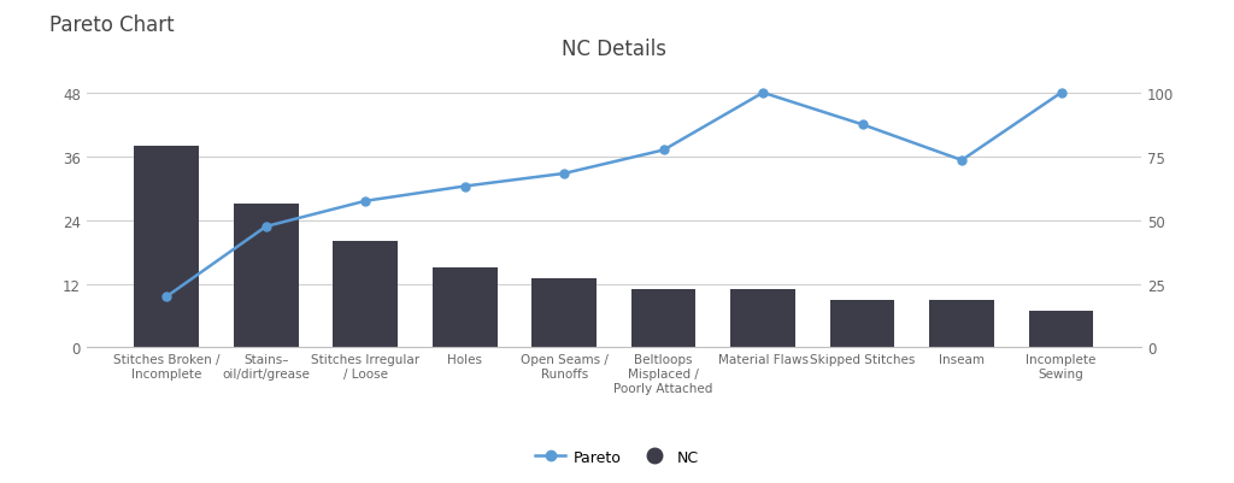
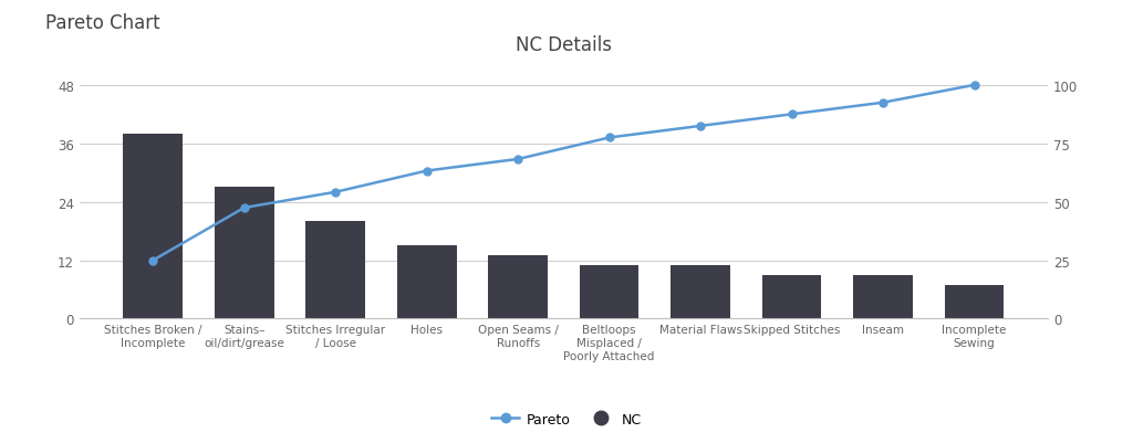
Pareto/Stitches Broken / Incomplete: 20.0 -> 25.0
Pareto/Stitches Irregular / Loose: 57.5 -> 54.2
Pareto/Material Flaws: 100.0 -> 82.5
Pareto/Inseam: 73.5 -> 92.5
